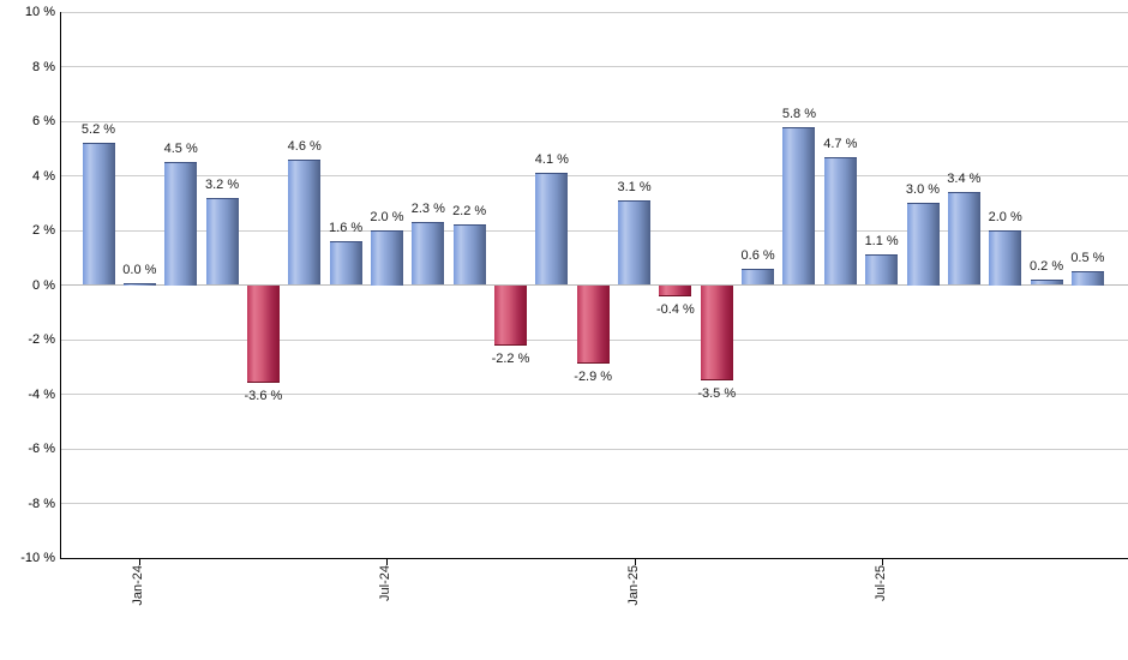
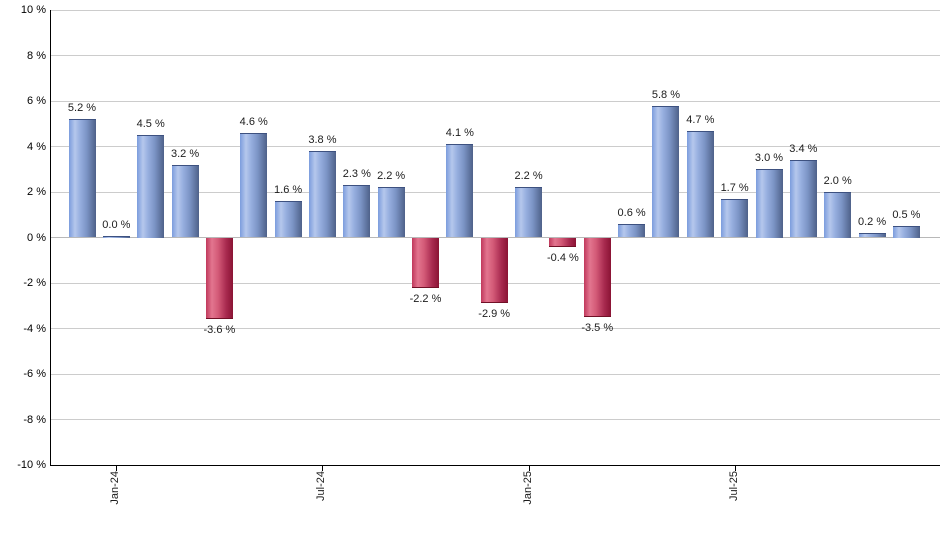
Jul-24: 2.0 -> 3.8
Jan-25: 3.1 -> 2.2
Jul-25: 1.1 -> 1.7
